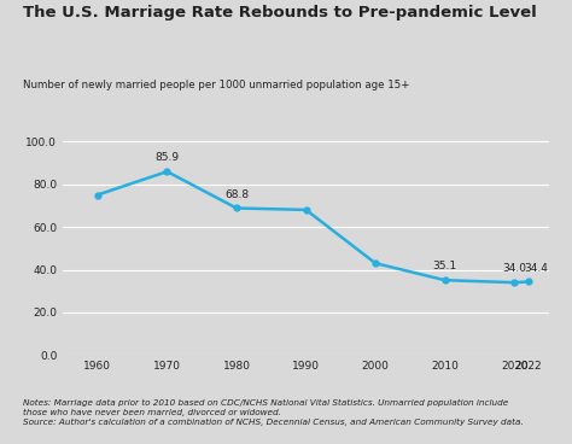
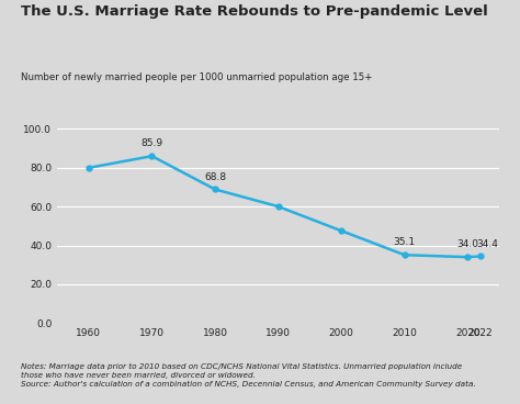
1960: 75 -> 80
1990: 68 -> 60
2000: 43 -> 48
